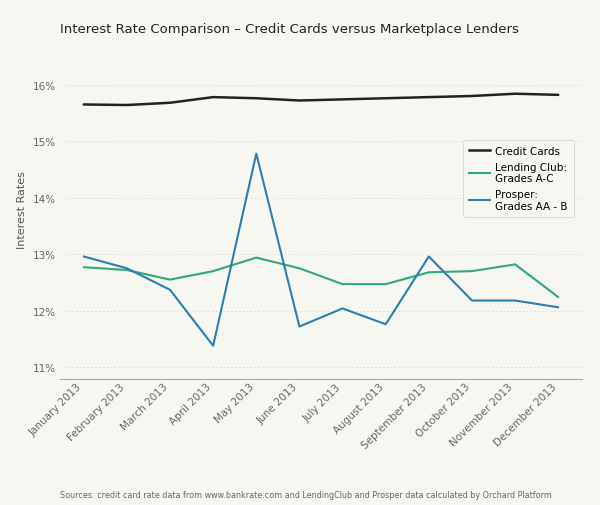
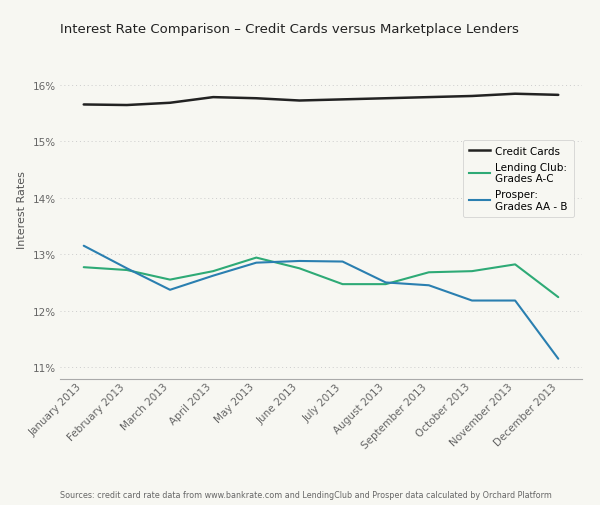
Prosper: Grades AA - B/January 2013: 12.96% -> 13.15%
Prosper: Grades AA - B/April 2013: 11.38% -> 12.62%
Prosper: Grades AA - B/May 2013: 14.78% -> 12.85%
Prosper: Grades AA - B/June 2013: 11.72% -> 12.88%
Prosper: Grades AA - B/July 2013: 12.04% -> 12.87%
Prosper: Grades AA - B/August 2013: 11.76% -> 12.50%
Prosper: Grades AA - B/September 2013: 12.96% -> 12.45%
Prosper: Grades AA - B/December 2013: 12.06% -> 11.15%
